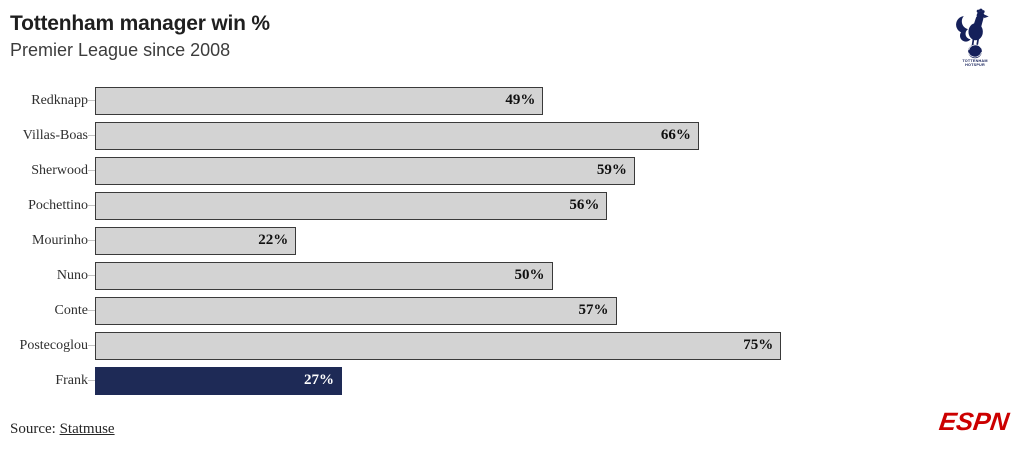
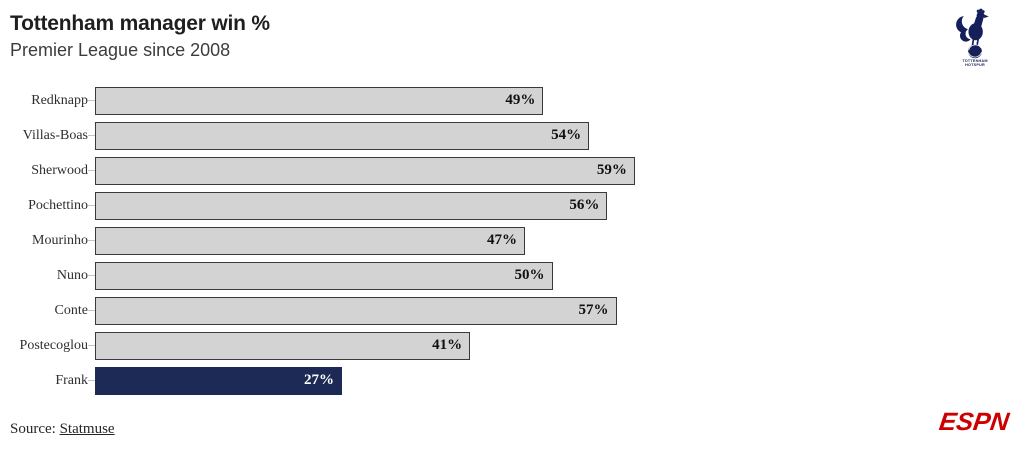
Villas-Boas: 66% -> 54%
Mourinho: 22% -> 47%
Postecoglou: 75% -> 41%
